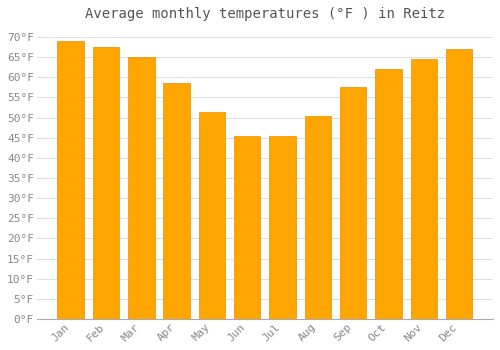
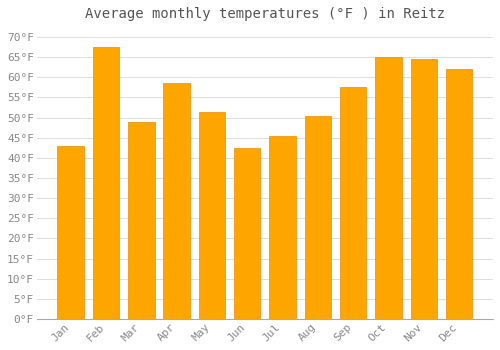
Jan: 69.0°F -> 43.0°F
Mar: 65.0°F -> 49.0°F
Jun: 45.5°F -> 42.5°F
Oct: 62.0°F -> 65.0°F
Dec: 67.0°F -> 62.0°F
